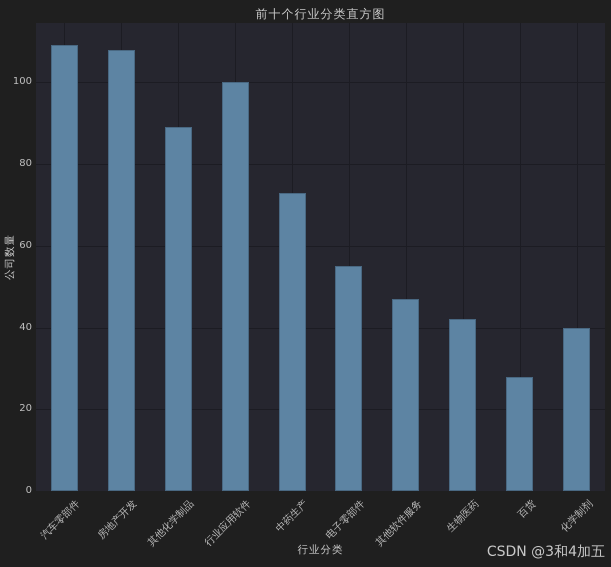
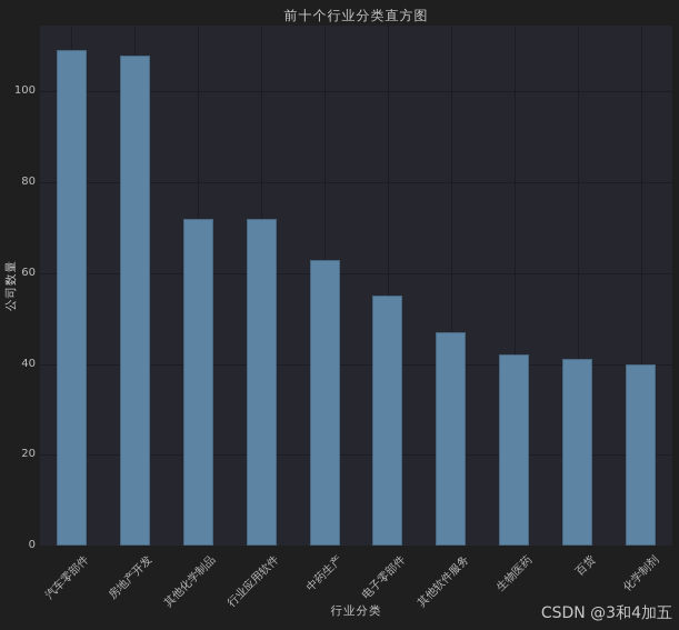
其他化学制品: 89 -> 72
行业应用软件: 100 -> 72
中药生产: 73 -> 63
百货: 28 -> 41
